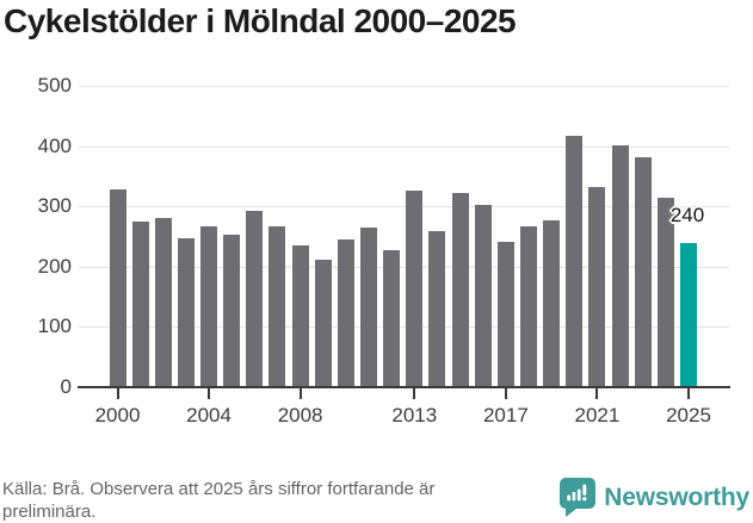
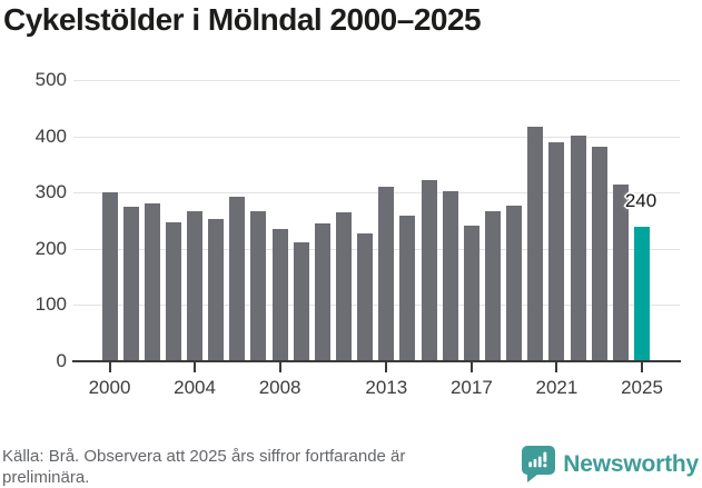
2000: 330 -> 300
2013: 330 -> 310
2021: 330 -> 390
